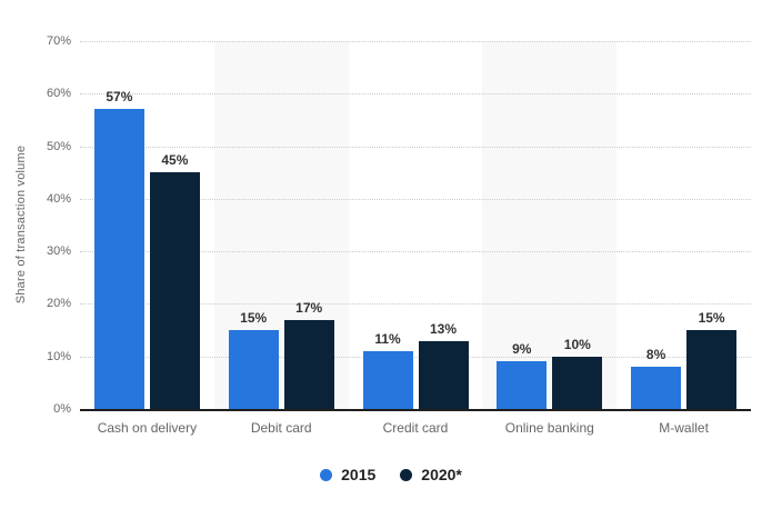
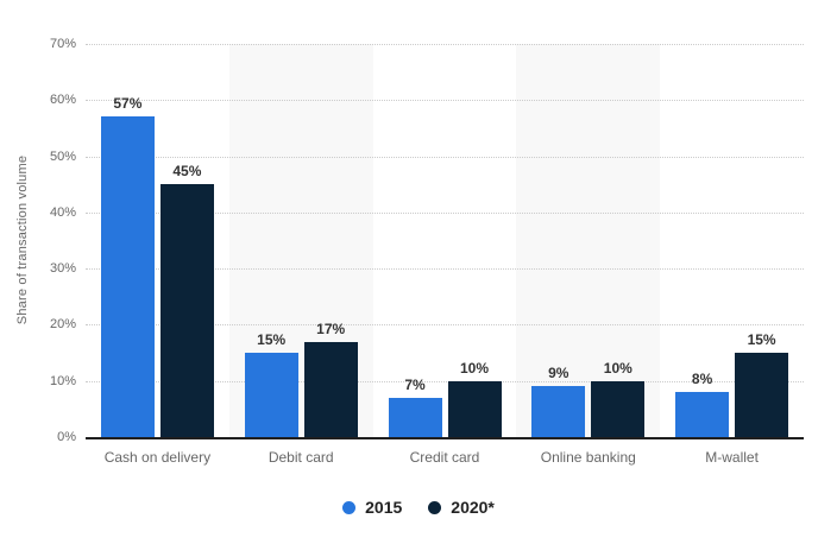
2015/Credit card: 11% -> 7%
2020*/Credit card: 13% -> 10%
